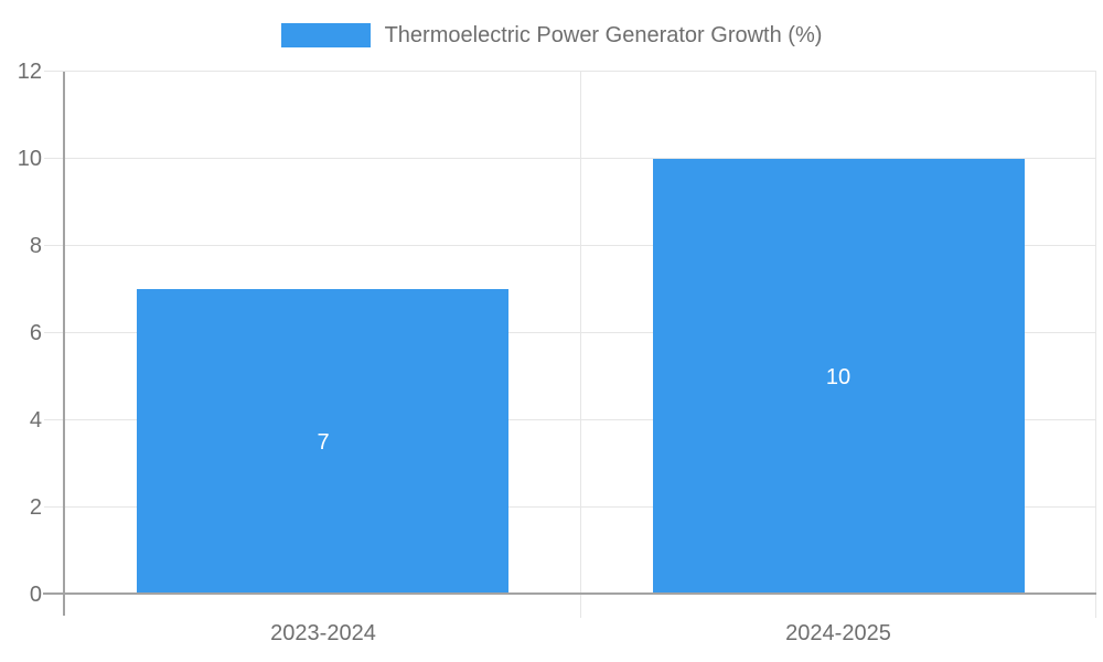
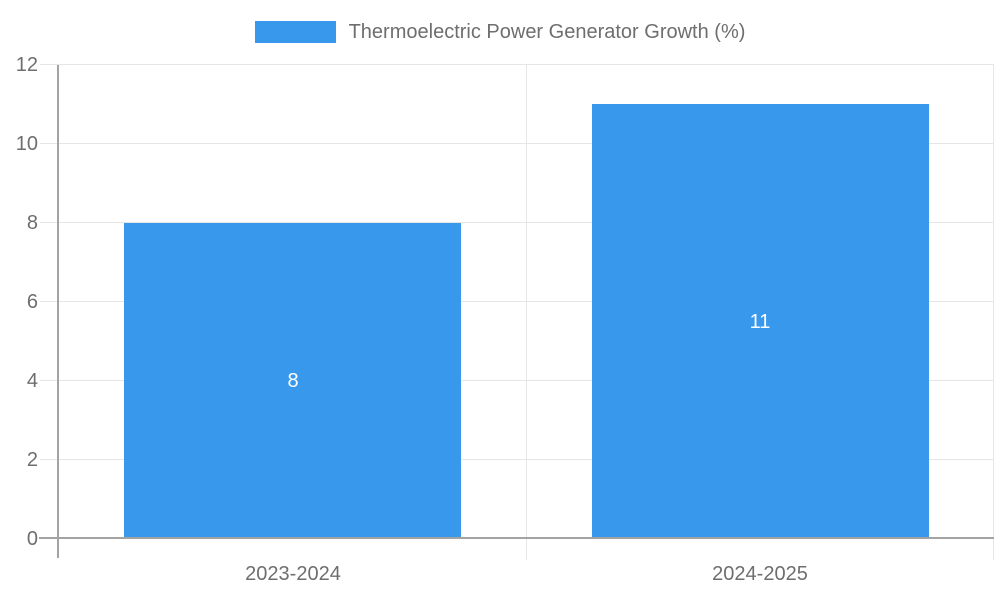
2023-2024: 7 -> 8
2024-2025: 10 -> 11
